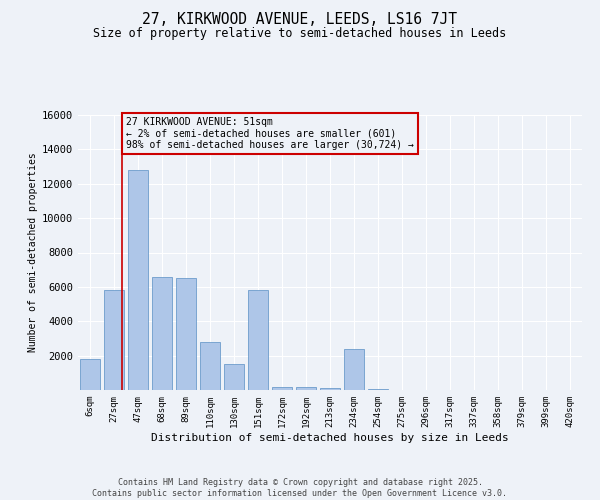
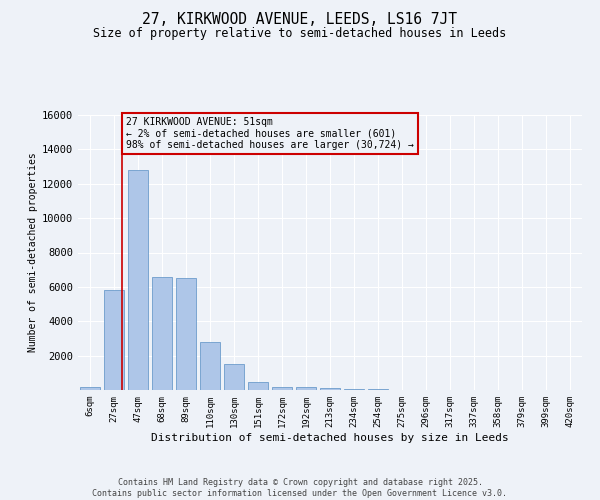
6sqm: 1800 -> 200
151sqm: 5800 -> 400
234sqm: 2400 -> 0
